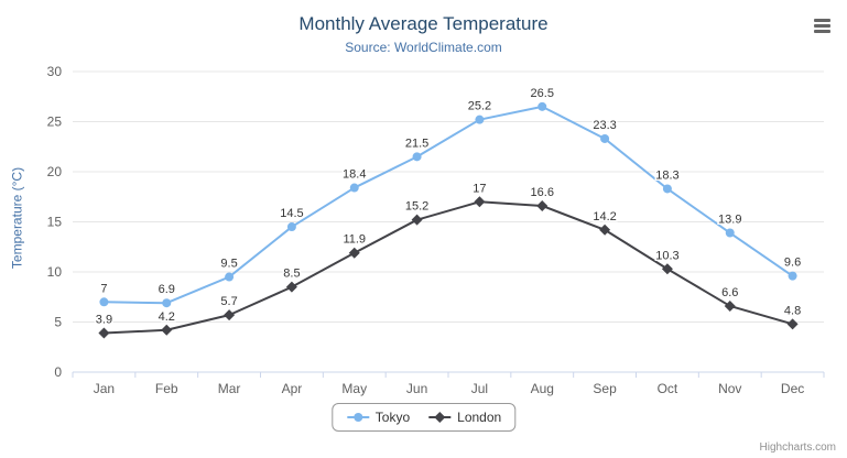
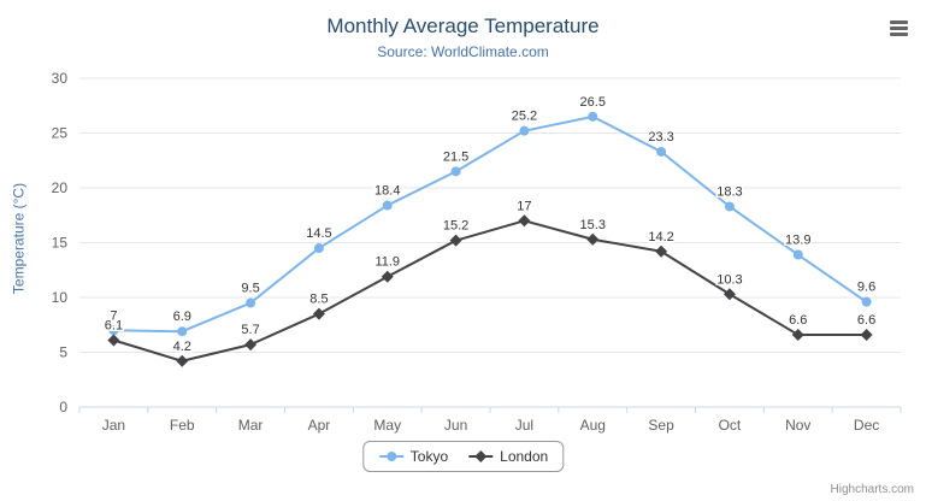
London/Jan: 3.9 -> 6.1
London/Aug: 16.6 -> 15.3
London/Dec: 4.8 -> 6.6
